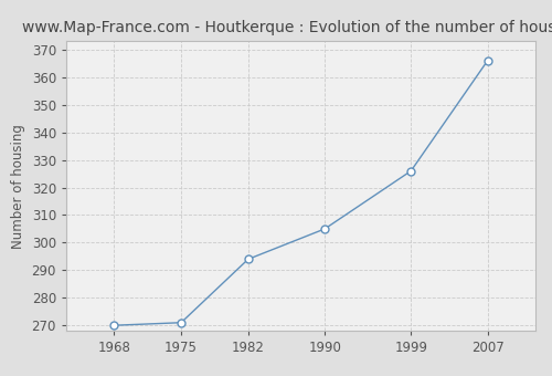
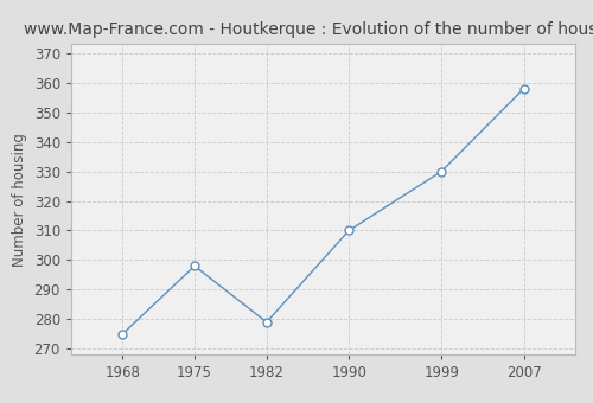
1968: 270 -> 275
1975: 271 -> 298
1982: 294 -> 279
1990: 305 -> 310
1999: 326 -> 330
2007: 366 -> 358
